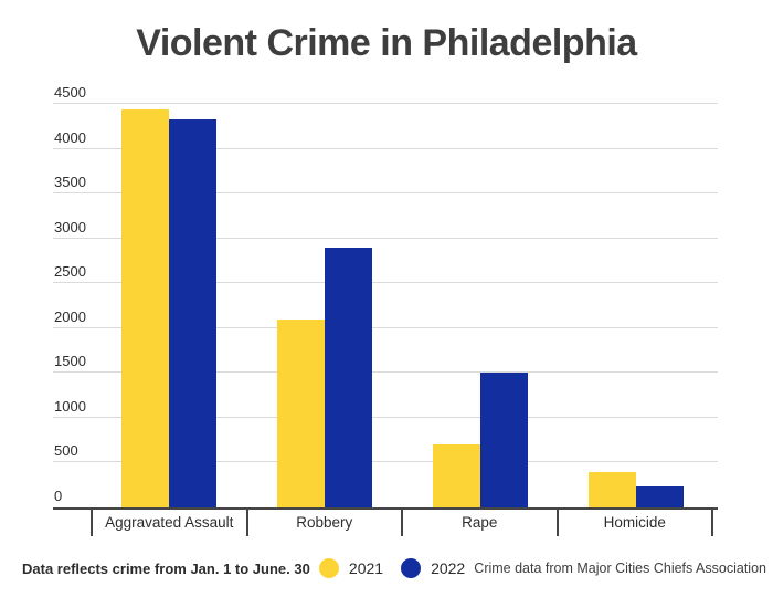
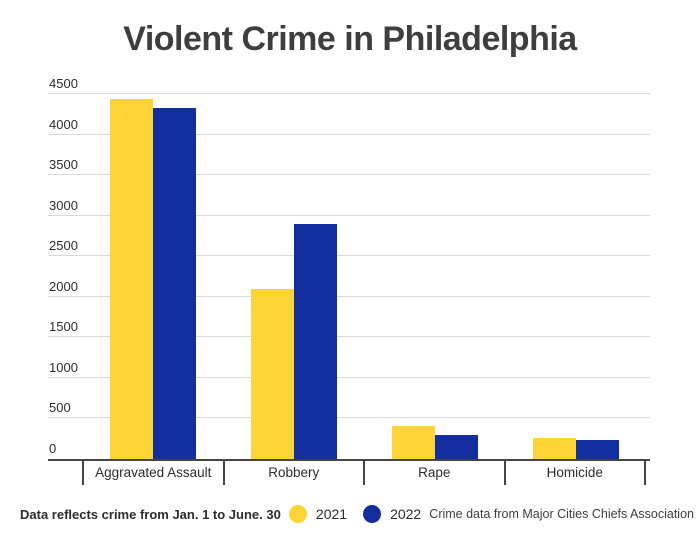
2021/Rape: 700 -> 400
2022/Rape: 1500 -> 300
2021/Homicide: 400 -> 300
